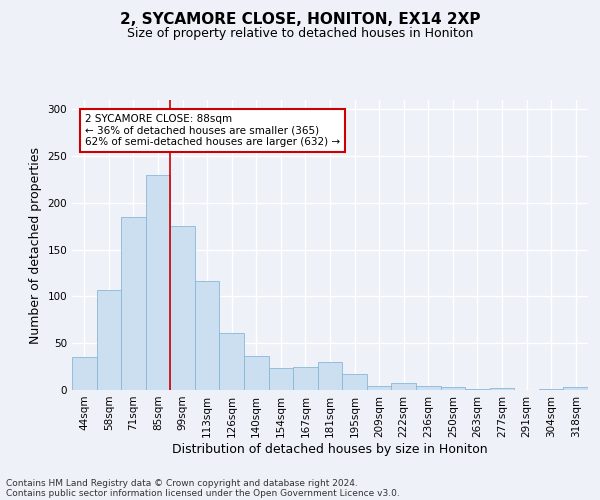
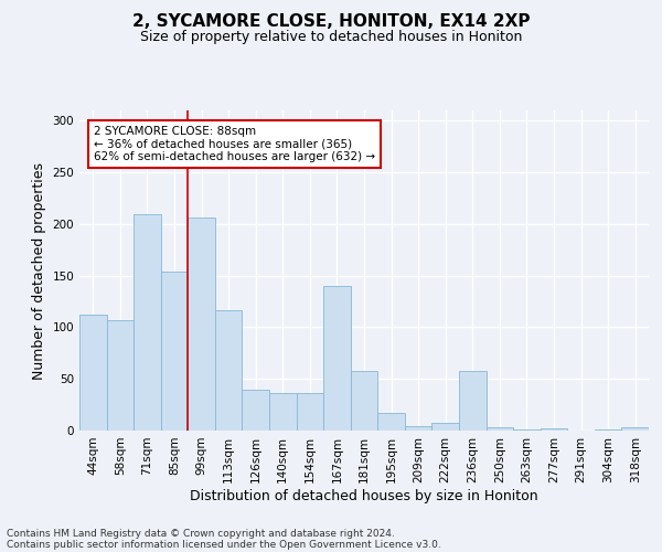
44sqm: 35 -> 112
71sqm: 185 -> 210
85sqm: 230 -> 154
99sqm: 175 -> 206
126sqm: 61 -> 40
154sqm: 23 -> 36
167sqm: 25 -> 140
181sqm: 30 -> 58
236sqm: 4 -> 58
